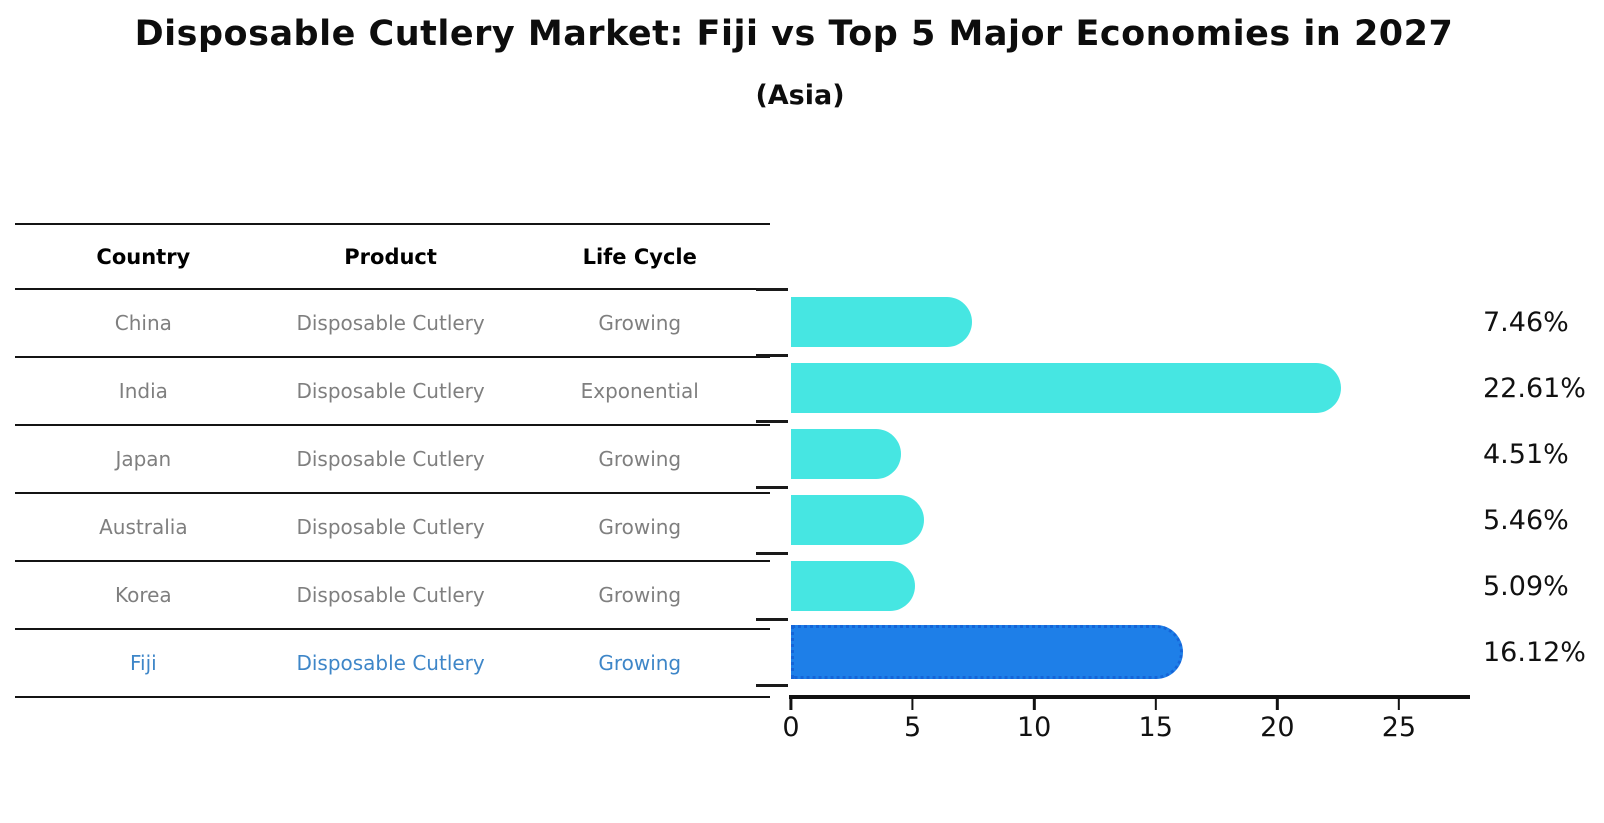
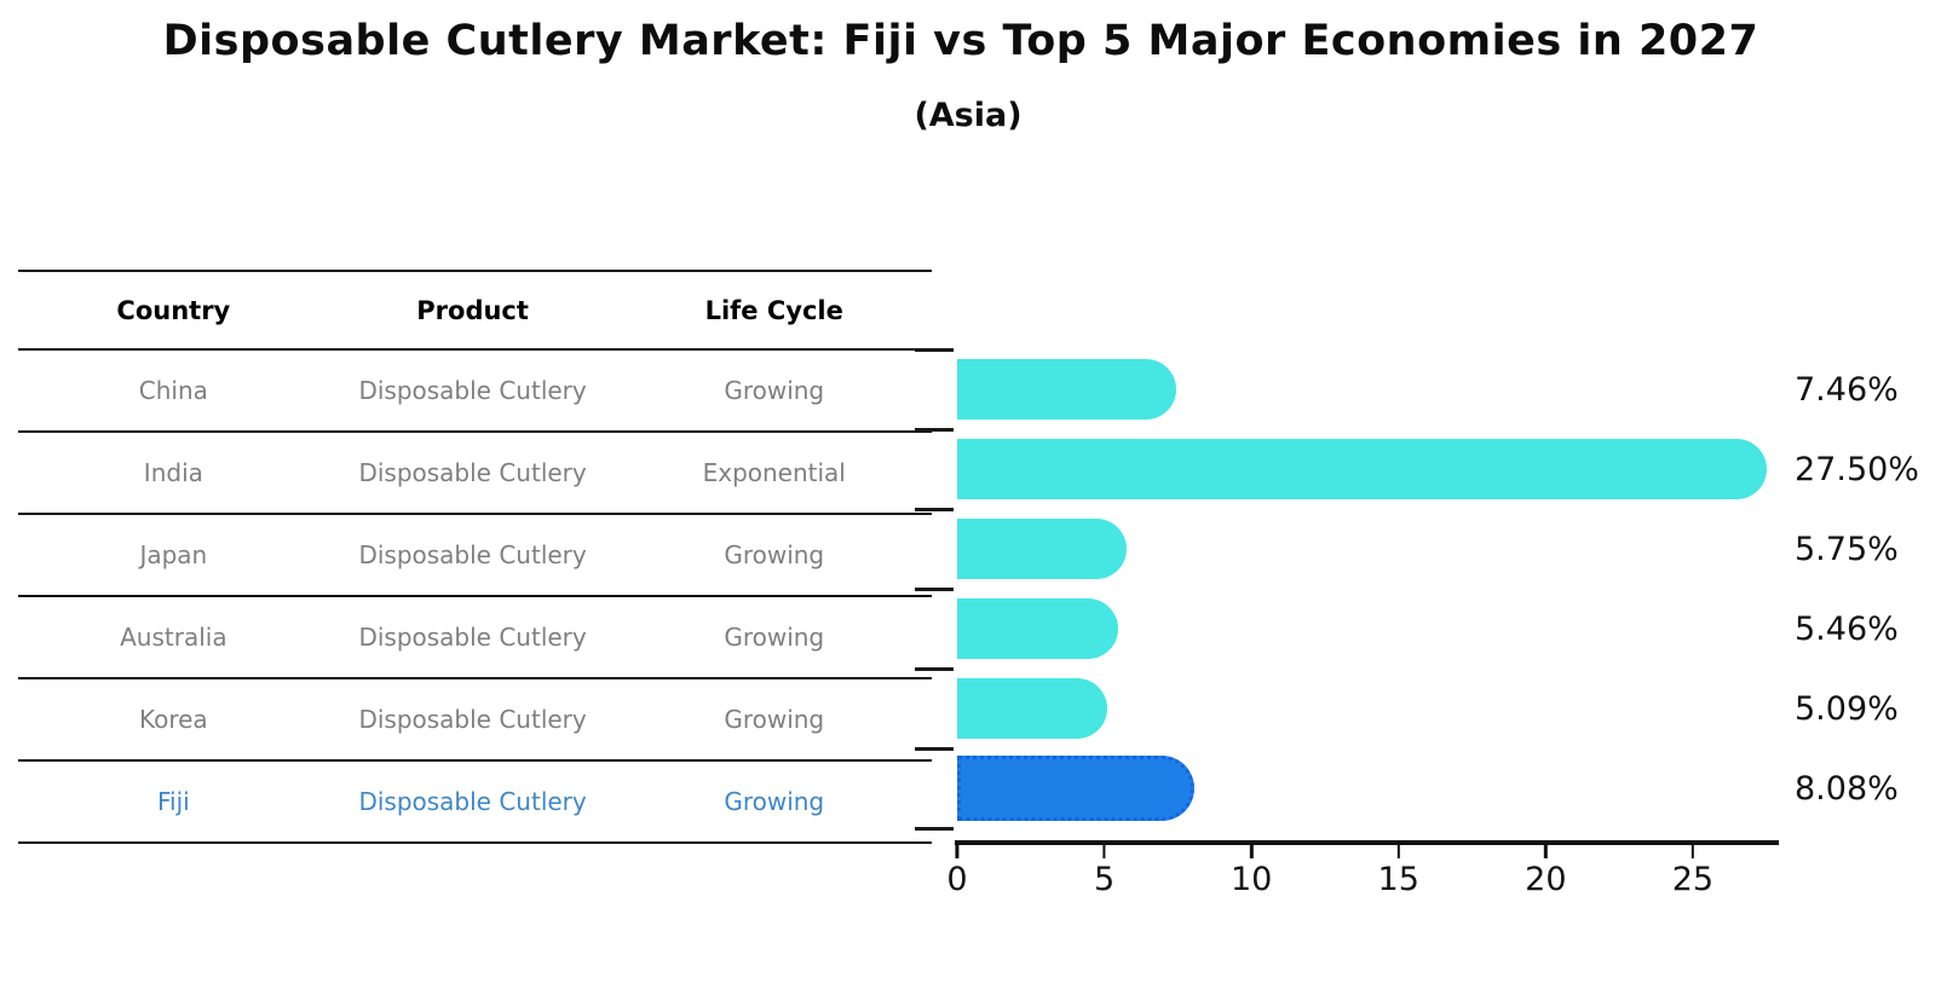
India: 22.61% -> 27.50%
Japan: 4.51% -> 5.75%
Fiji: 16.12% -> 8.08%
